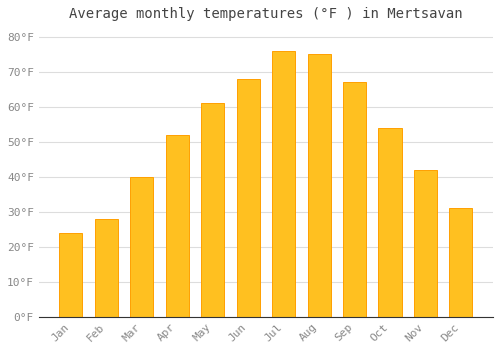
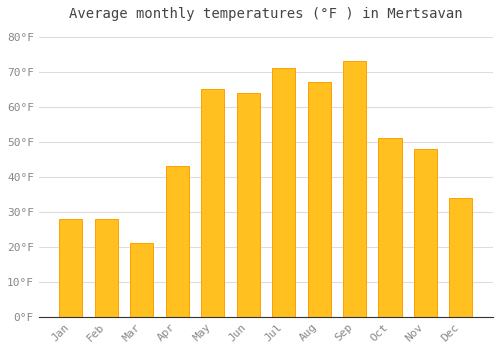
Jan: 24°F -> 28°F
Mar: 40°F -> 21°F
Apr: 52°F -> 43°F
May: 61°F -> 65°F
Jun: 68°F -> 64°F
Jul: 76°F -> 71°F
Aug: 75°F -> 67°F
Sep: 67°F -> 73°F
Oct: 54°F -> 51°F
Nov: 42°F -> 48°F
Dec: 31°F -> 34°F
